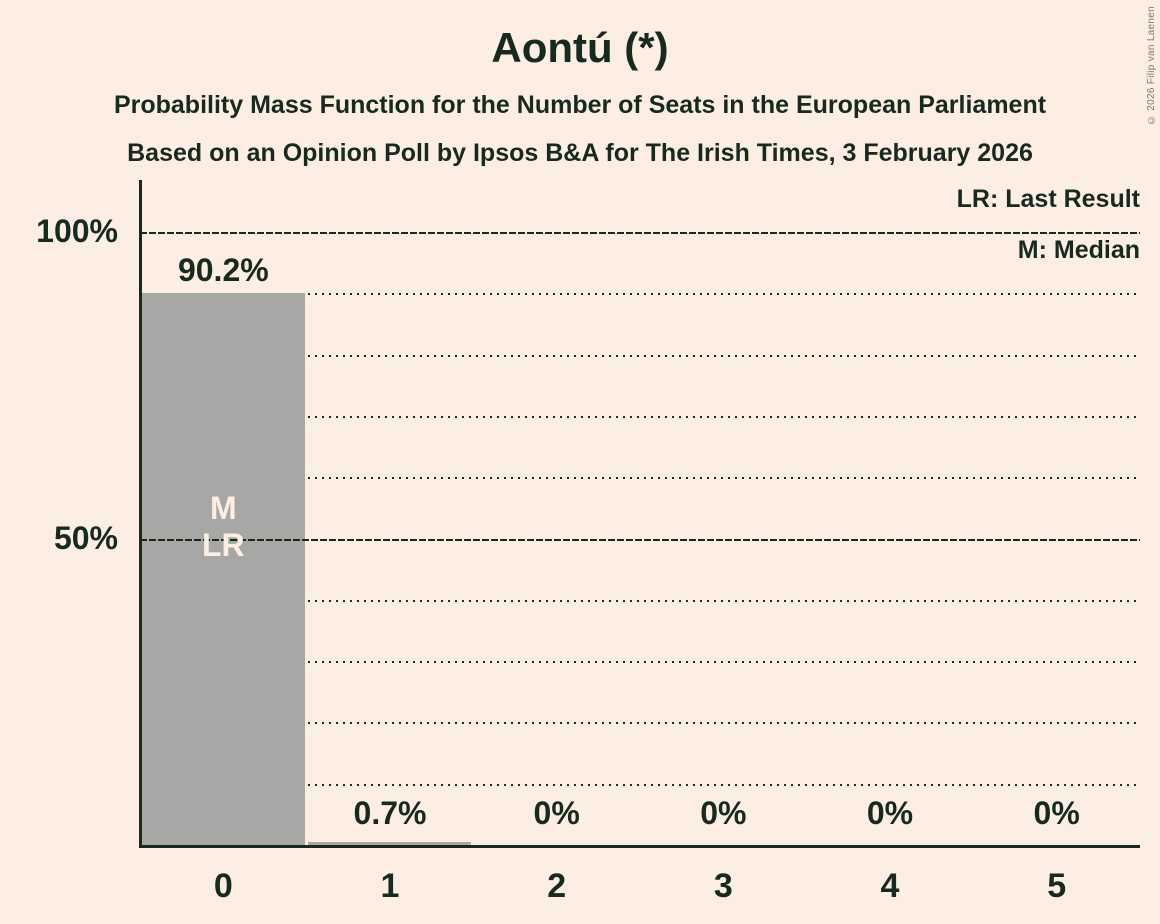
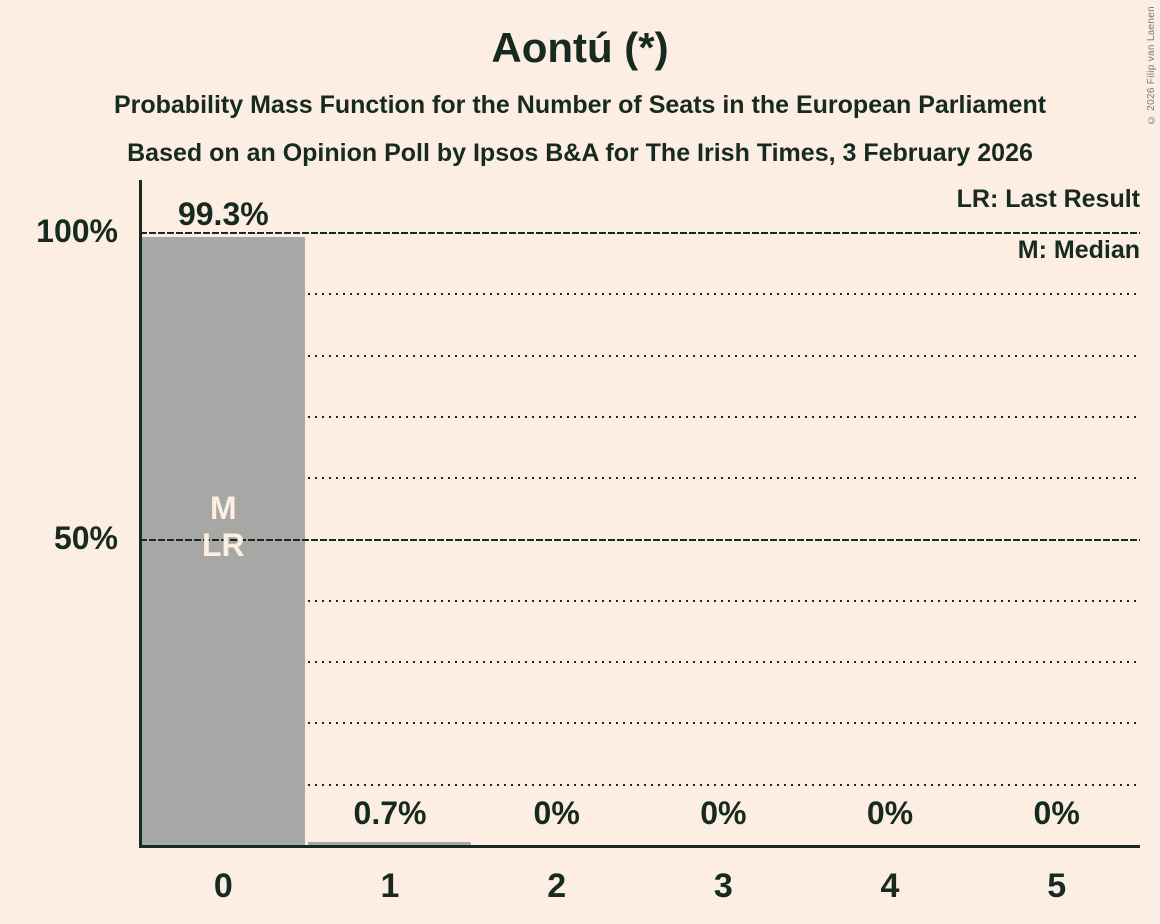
0: 90.2% -> 99.3%
